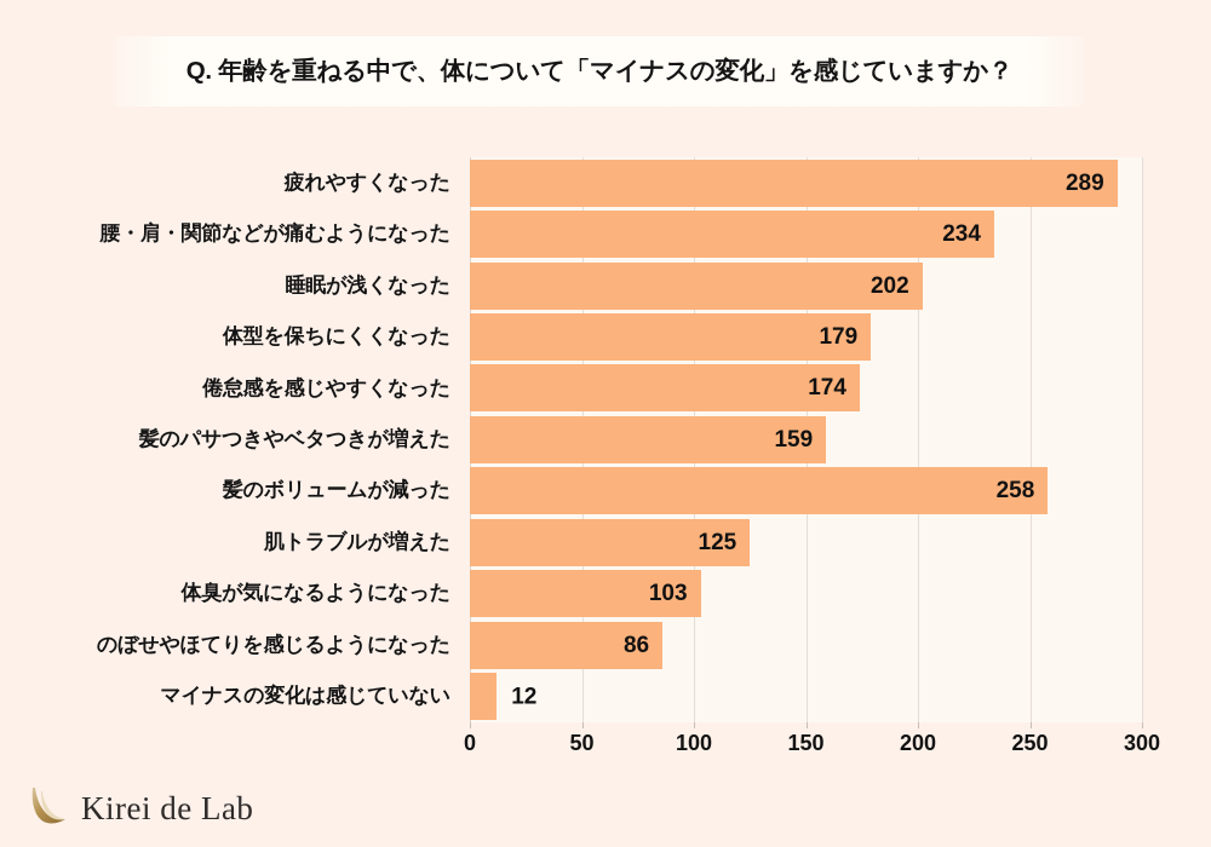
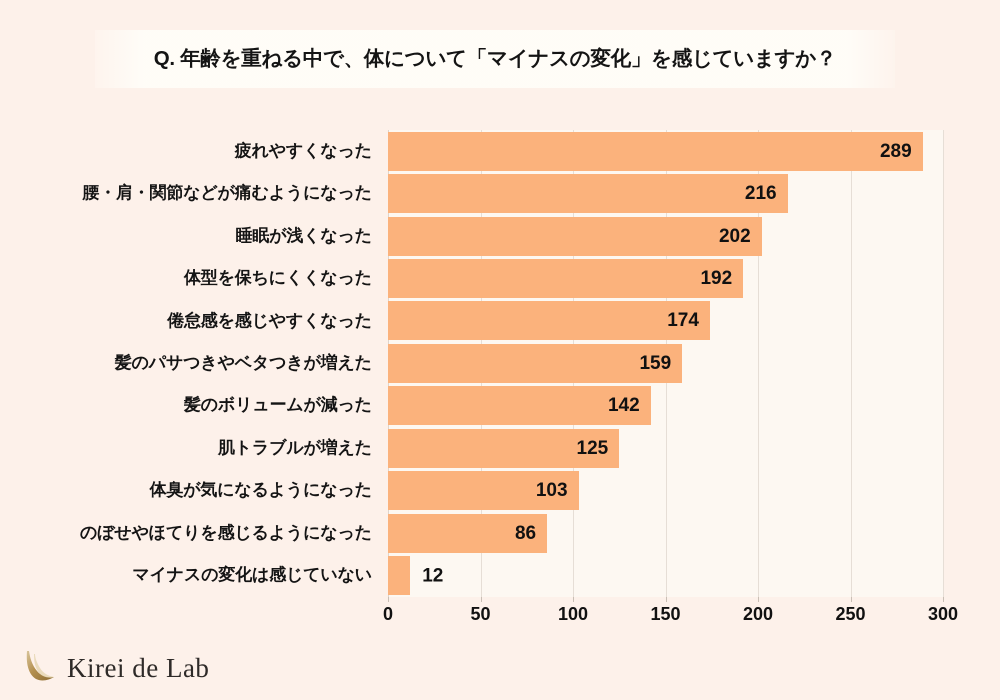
腰・肩・関節などが痛むようになった: 234 -> 216
体型を保ちにくくなった: 179 -> 192
髪のボリュームが減った: 258 -> 142
